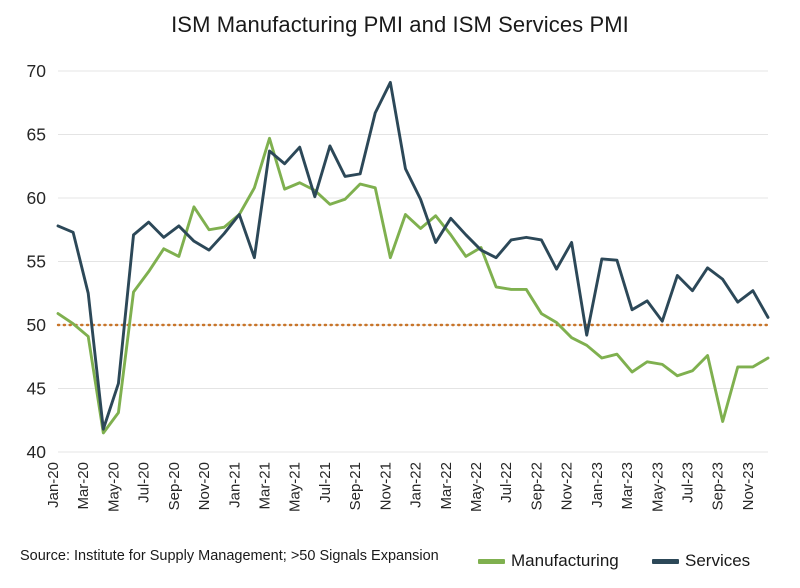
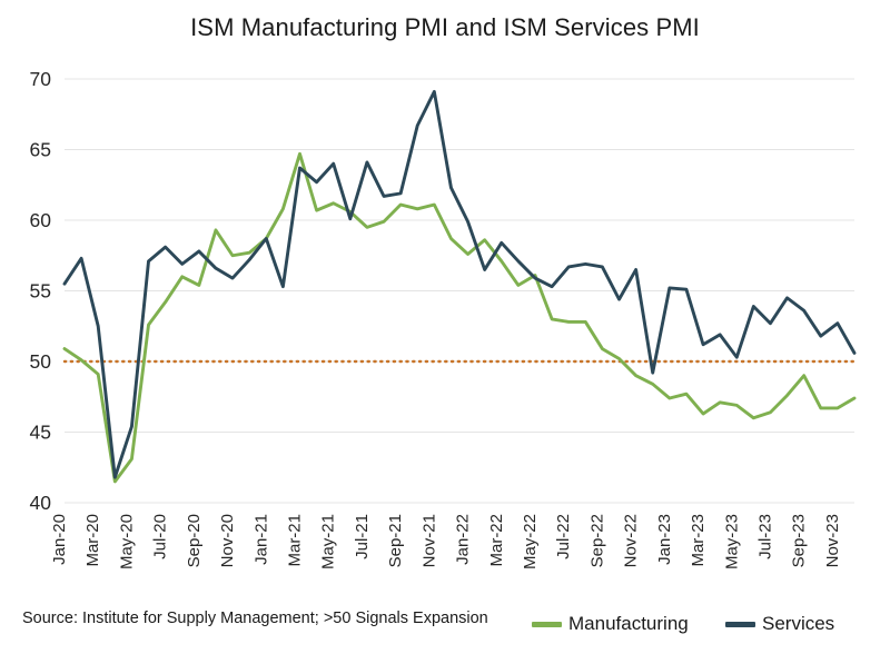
Services/Jan-20: 57.8 -> 55.5
Manufacturing/Nov-21: 55.3 -> 61.1
Manufacturing/Sep-23: 42.4 -> 49.0
